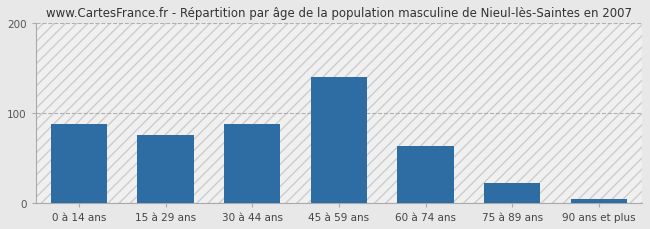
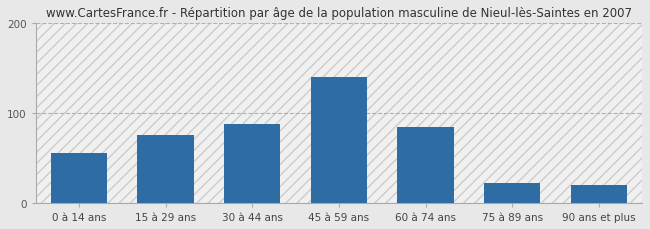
0 à 14 ans: 88 -> 56
60 à 74 ans: 63 -> 84
90 ans et plus: 5 -> 20
